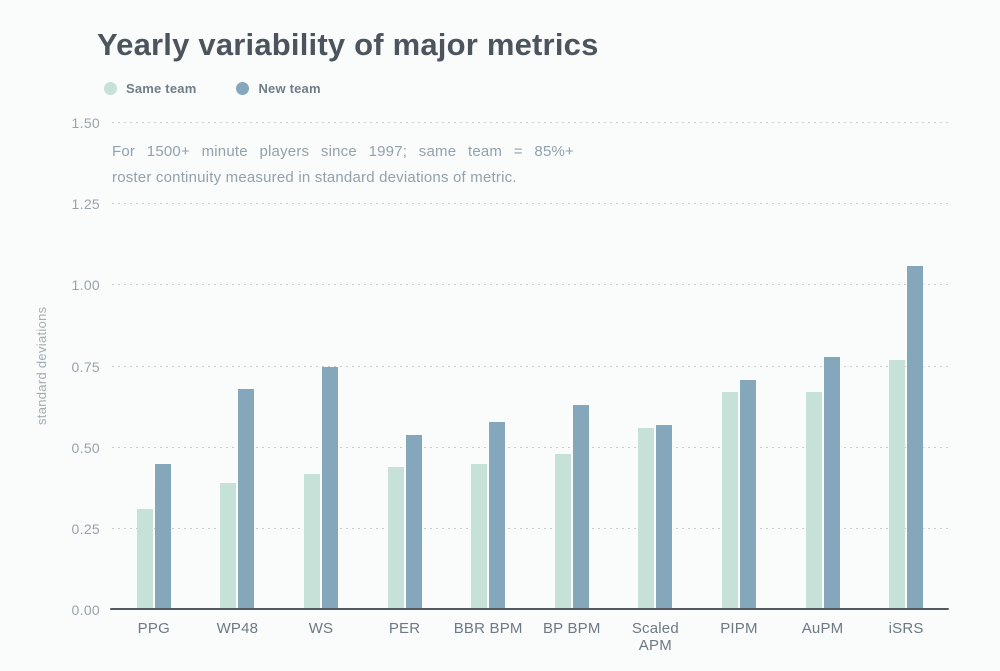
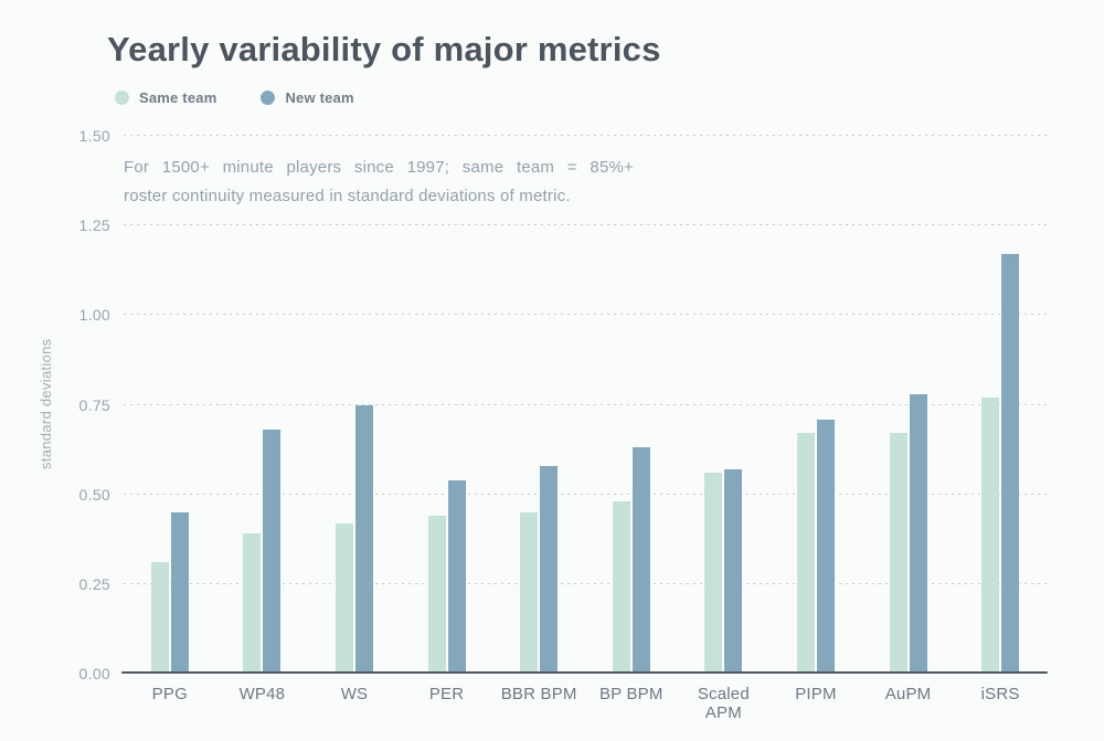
New team/iSRS: 1.06 -> 1.17
